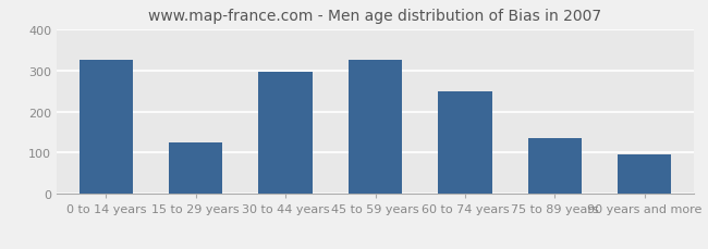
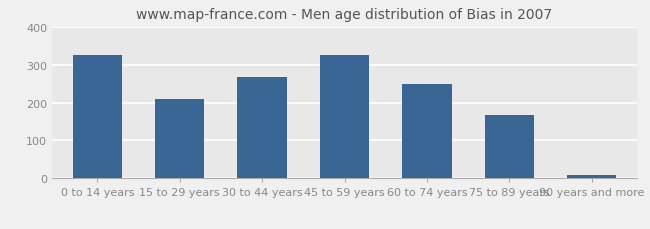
15 to 29 years: 125 -> 210
30 to 44 years: 295 -> 268
75 to 89 years: 135 -> 168
90 years and more: 95 -> 10
